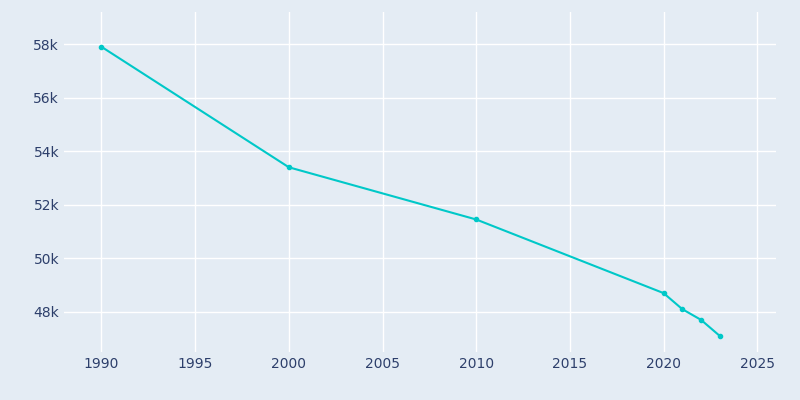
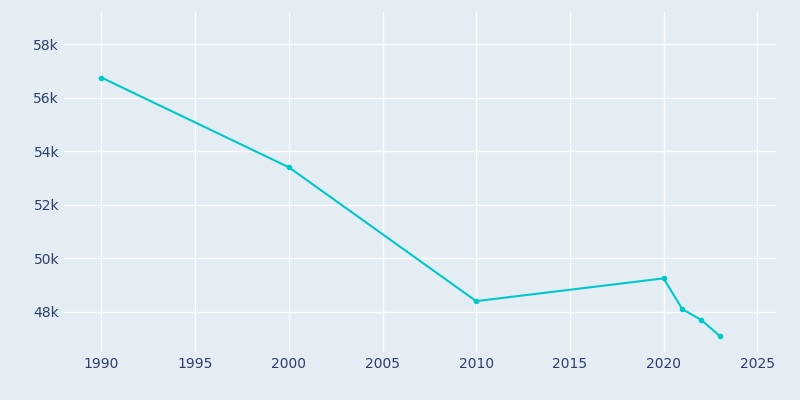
1990: 57.90k -> 56.75k
2010: 51.45k -> 48.40k
2020: 48.70k -> 49.25k
